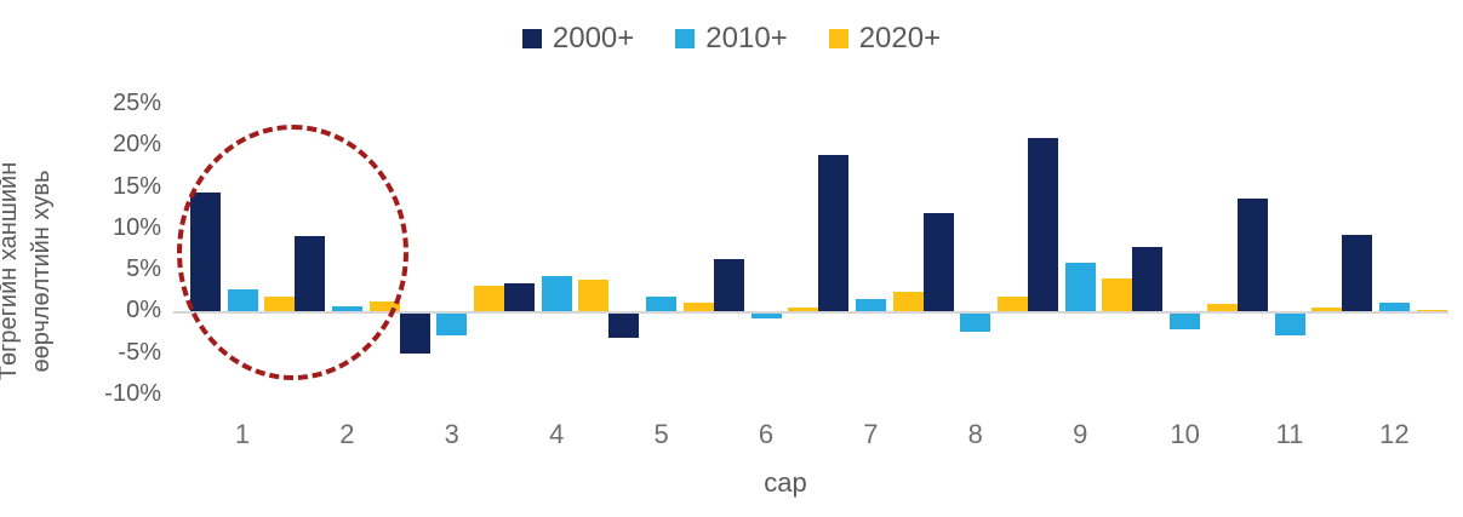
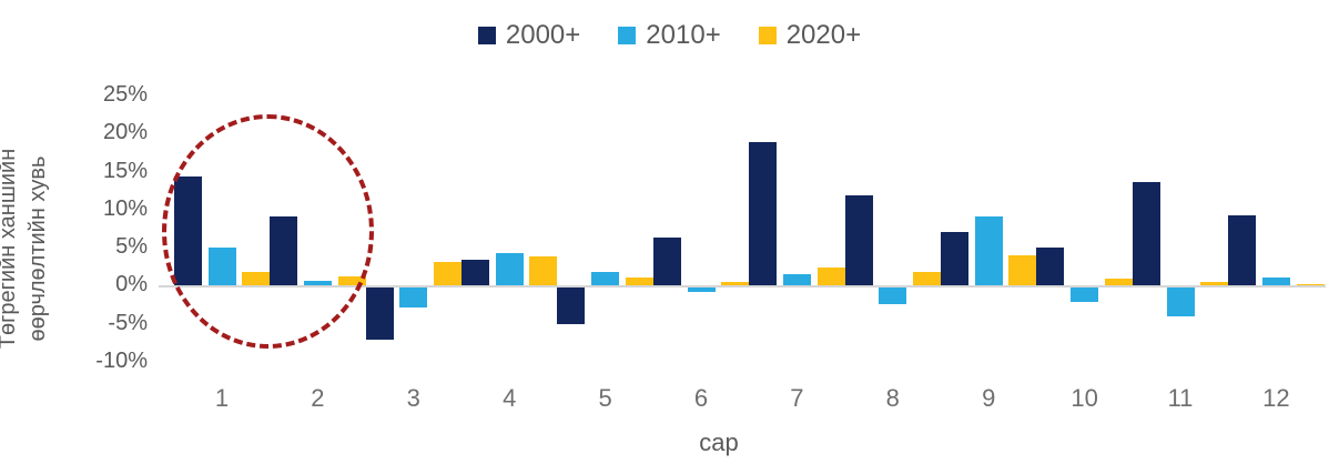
2010+/1: 3% -> 5%
2000+/3: -5% -> -7%
2000+/5: -3% -> -5%
2000+/9: 21% -> 7%
2010+/9: 6% -> 9%
2000+/10: 8% -> 5%
2010+/11: -3% -> -4%
